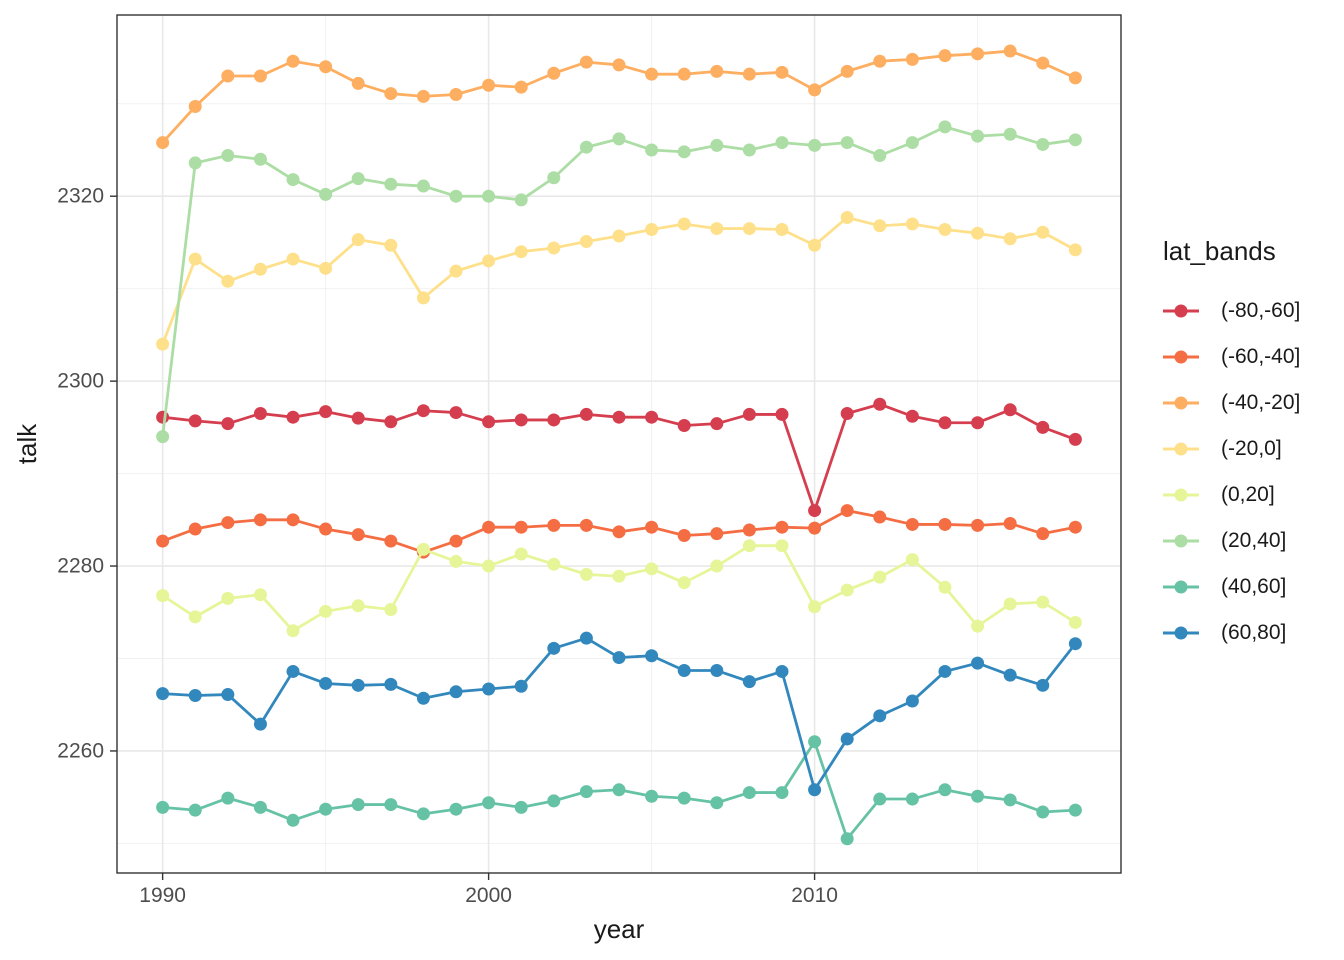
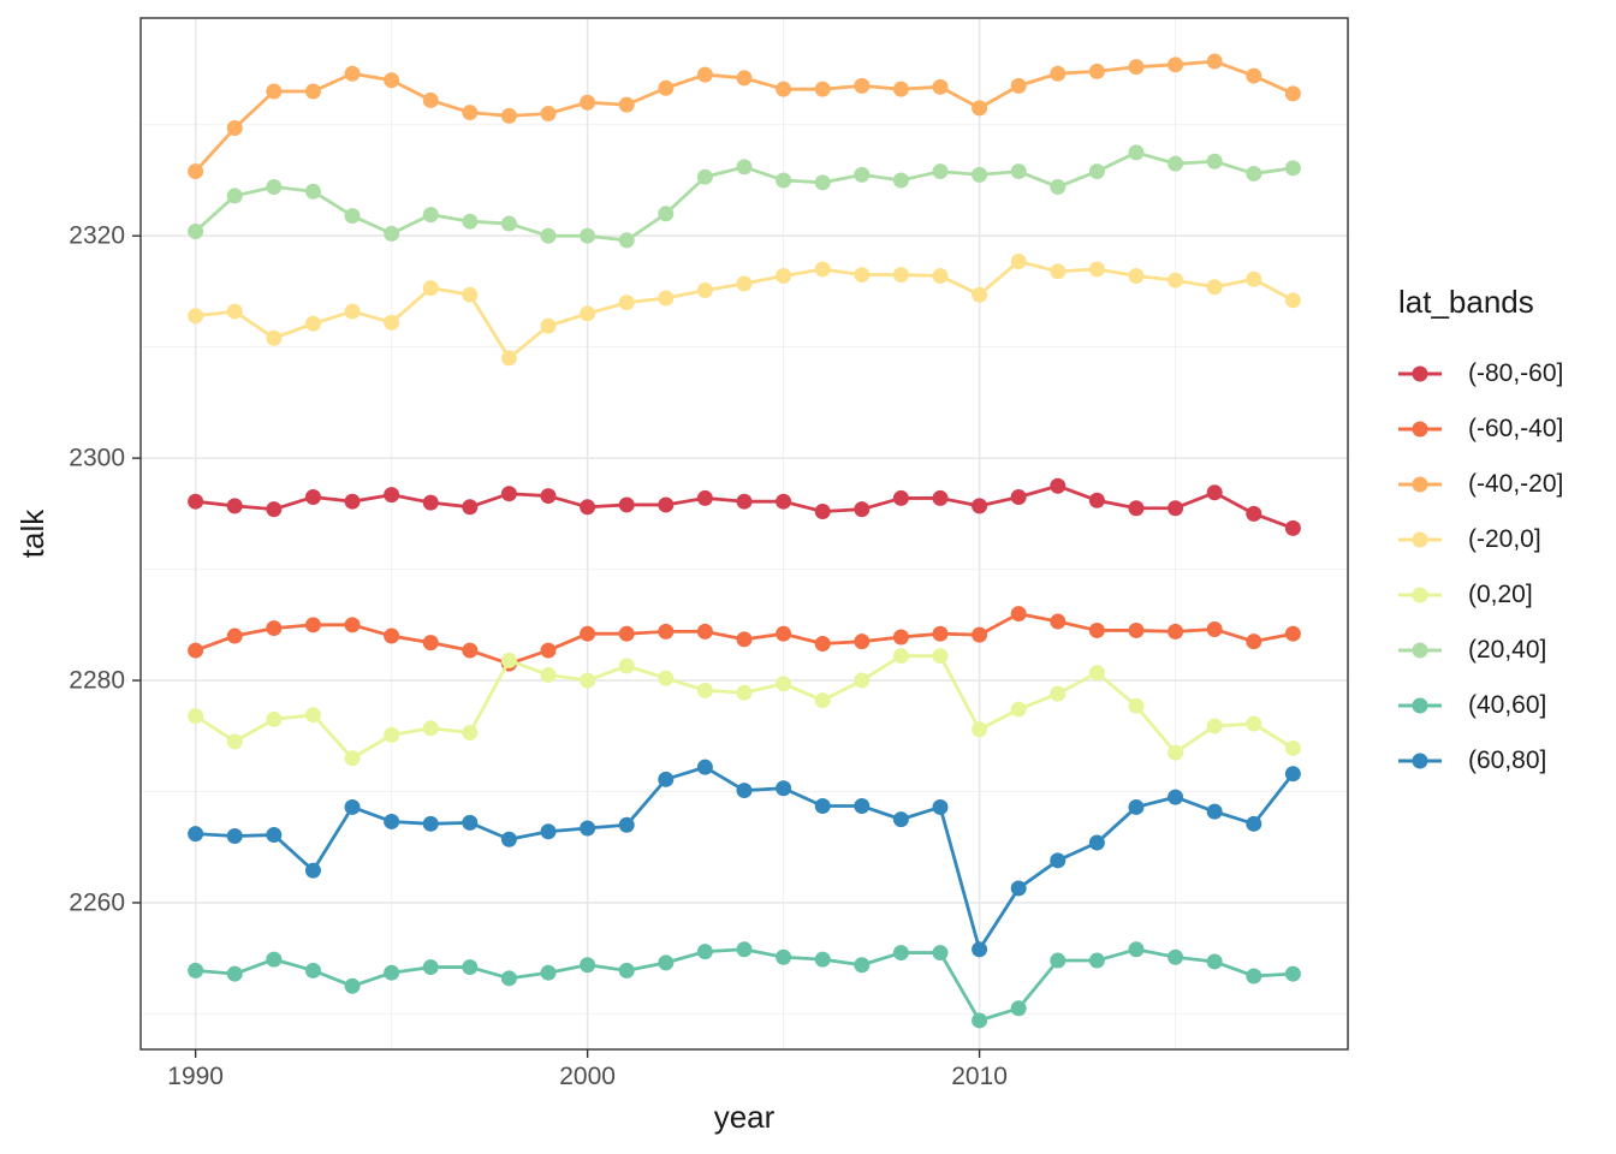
(-20,0]/1990: 2304 -> 2313
(20,40]/1990: 2294 -> 2320
(-80,-60]/2010: 2286 -> 2296
(40,60]/2010: 2261 -> 2249
